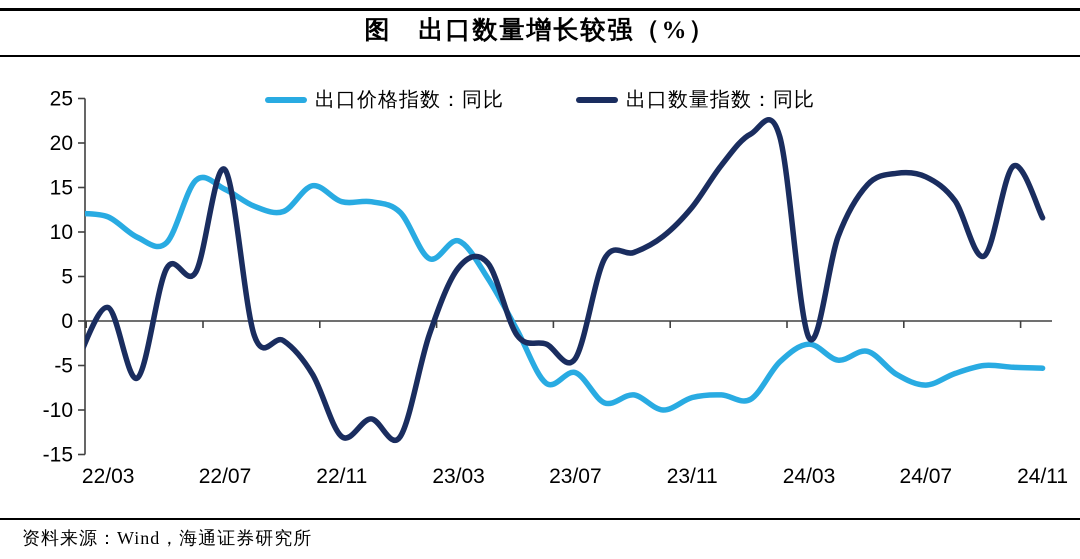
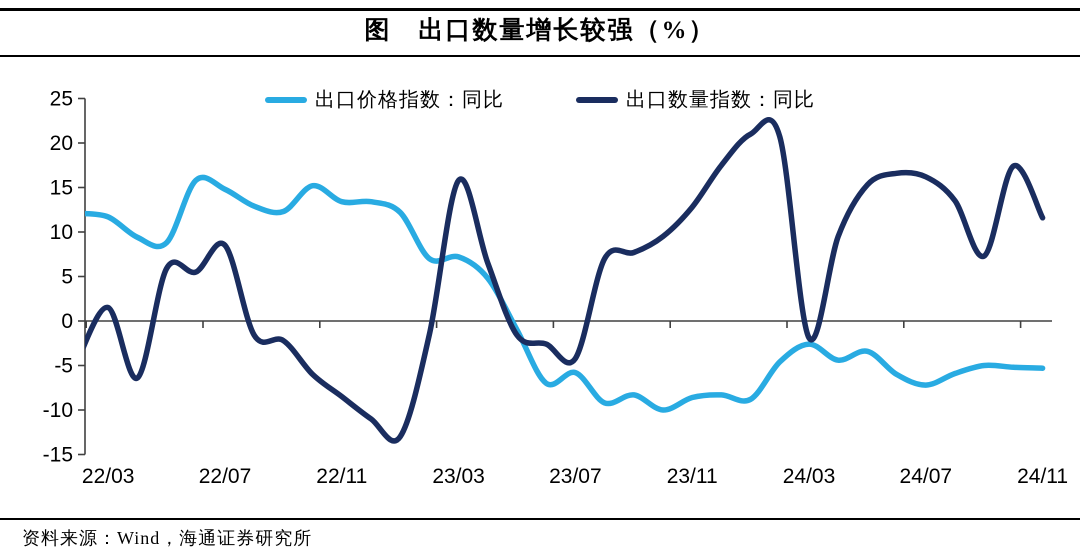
出口数量指数：同比/22/07: 17 -> 8
出口数量指数：同比/22/11: -13 -> -8
出口价格指数：同比/23/03: 9 -> 7
出口数量指数：同比/23/03: 6 -> 16
